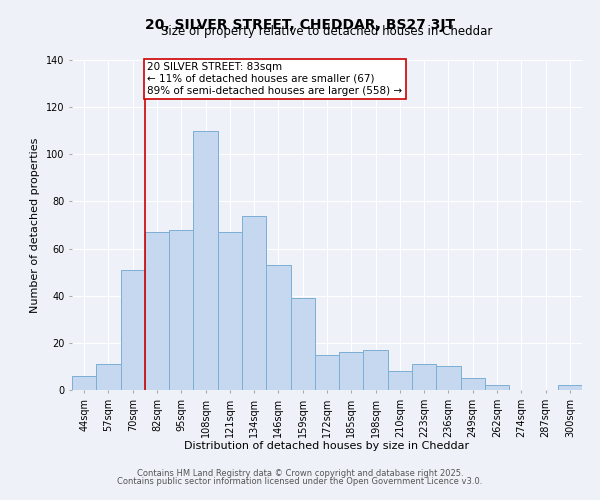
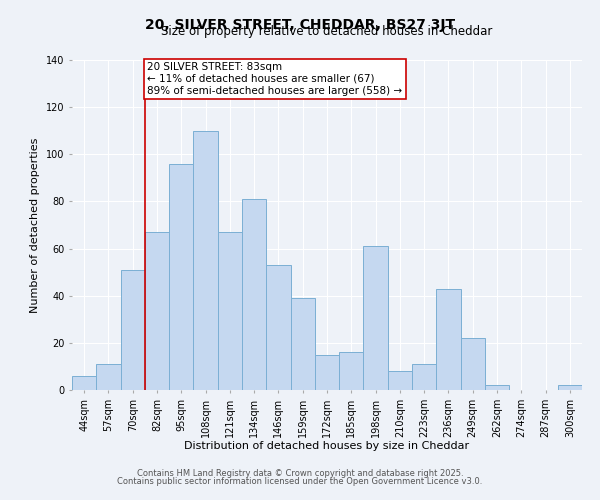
95sqm: 68 -> 96
134sqm: 74 -> 81
198sqm: 17 -> 61
236sqm: 10 -> 43
249sqm: 5 -> 22
